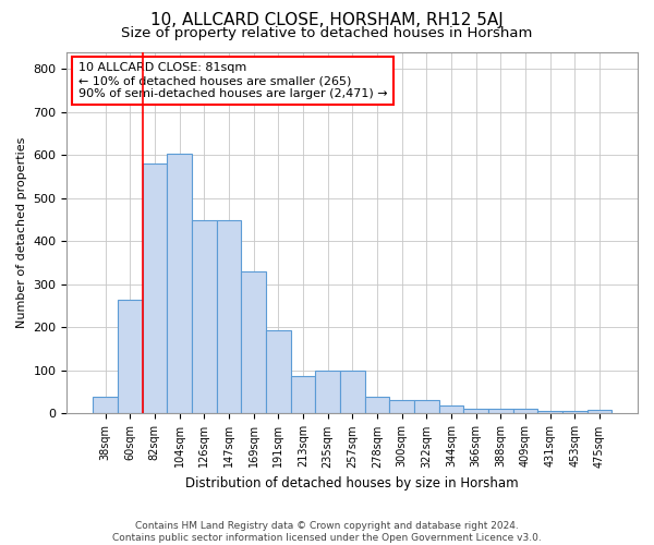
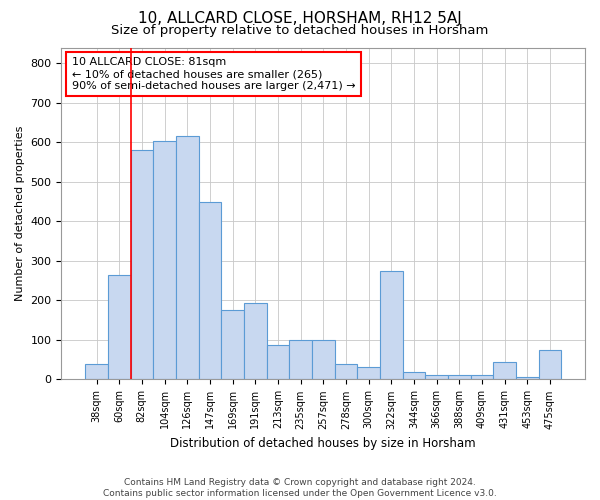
126sqm: 450 -> 615
169sqm: 330 -> 175
322sqm: 32 -> 275
431sqm: 5 -> 45
475sqm: 8 -> 75
